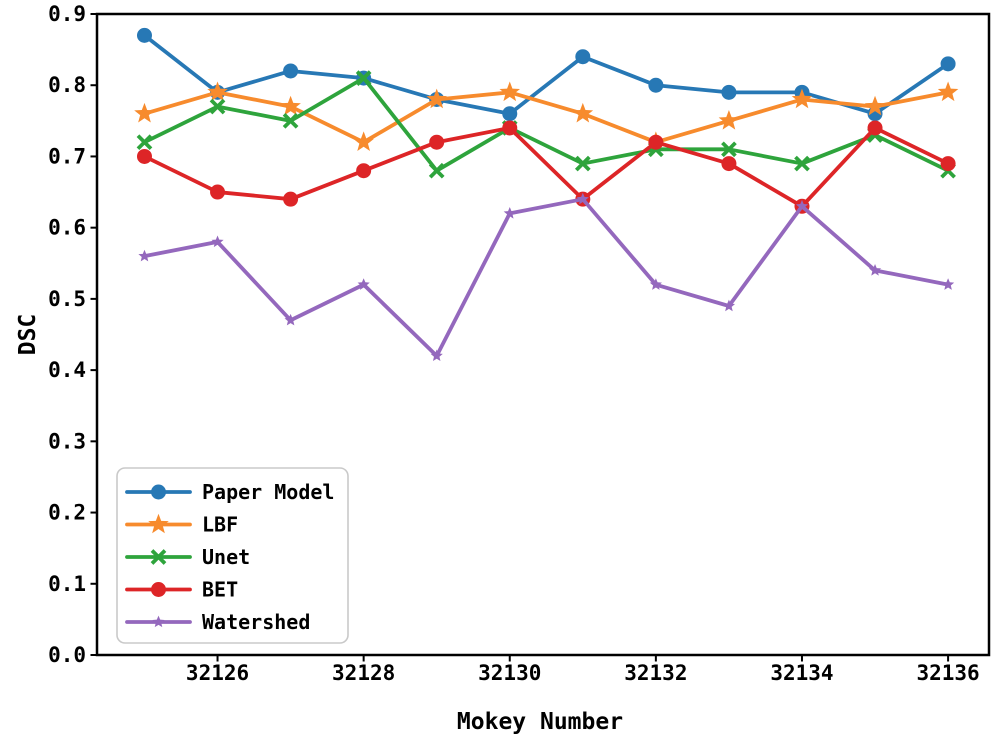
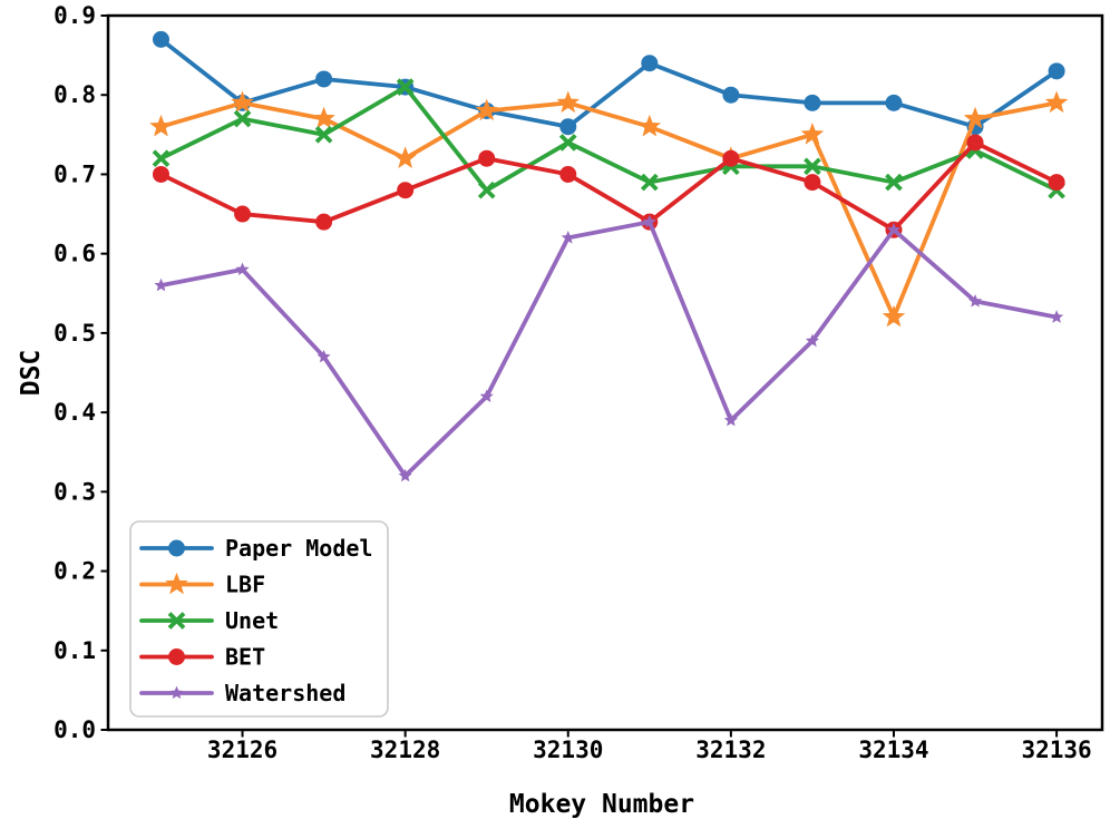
Watershed/32128: 0.52 -> 0.32
BET/32130: 0.74 -> 0.70
Watershed/32132: 0.52 -> 0.39
LBF/32134: 0.78 -> 0.52
